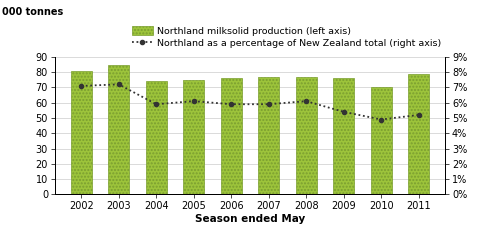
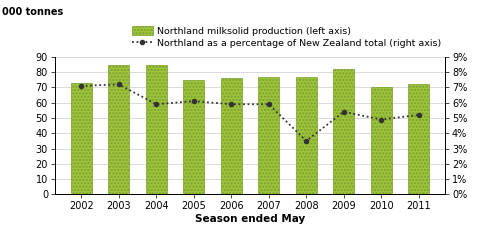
Northland milksolid production (left axis)/2002: 81 -> 73
Northland milksolid production (left axis)/2004: 74 -> 85
Northland as a percentage of New Zealand total (right axis)/2008: 6.1% -> 3.5%
Northland milksolid production (left axis)/2009: 76 -> 82
Northland milksolid production (left axis)/2011: 79 -> 72
